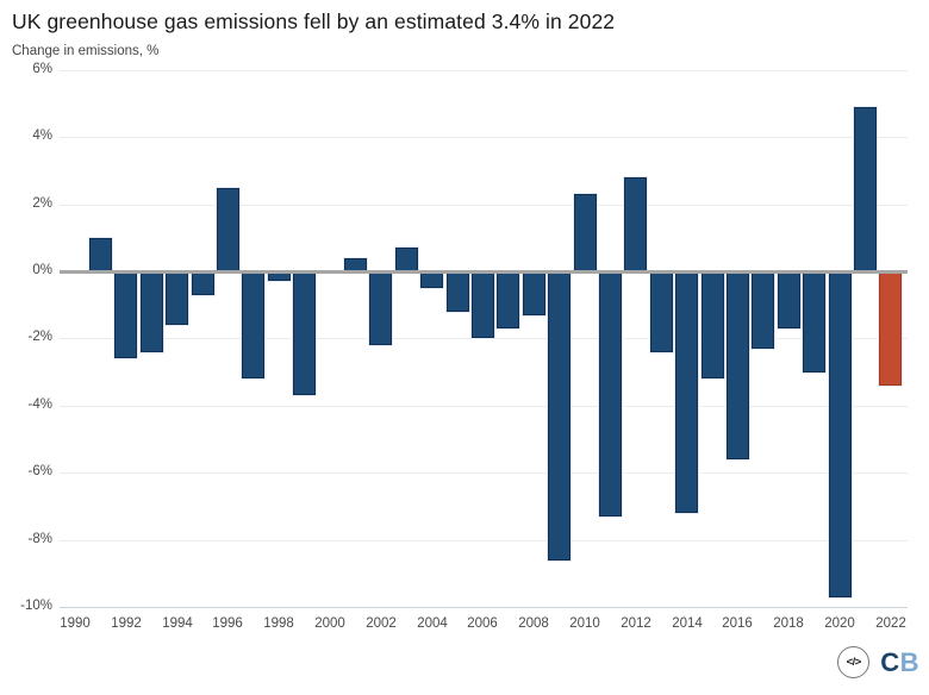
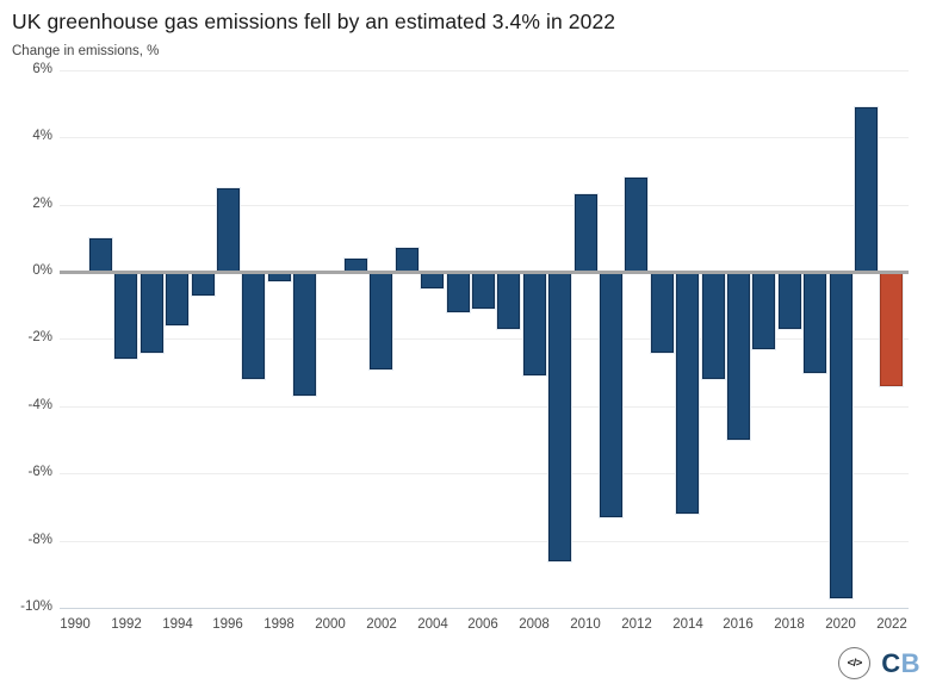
2002: -2.2% -> -2.9%
2006: -2.0% -> -1.1%
2008: -1.3% -> -3.1%
2016: -5.6% -> -5.0%
